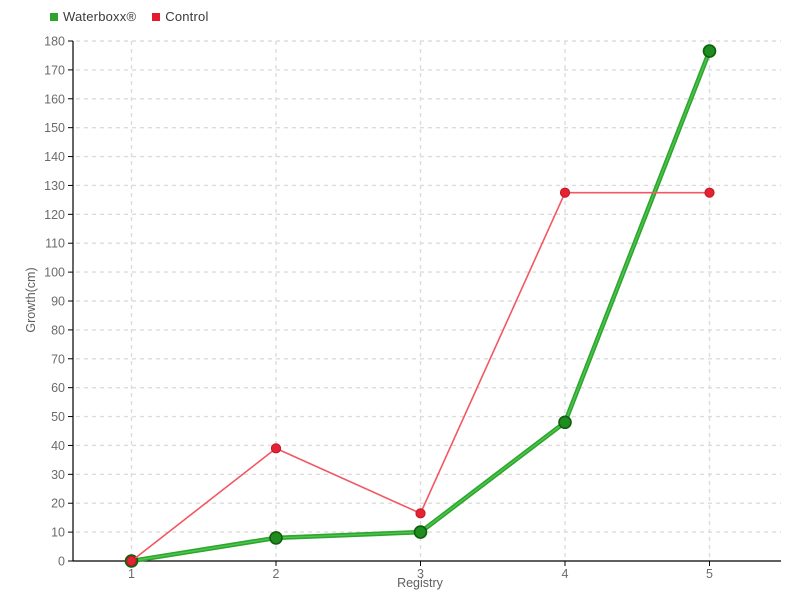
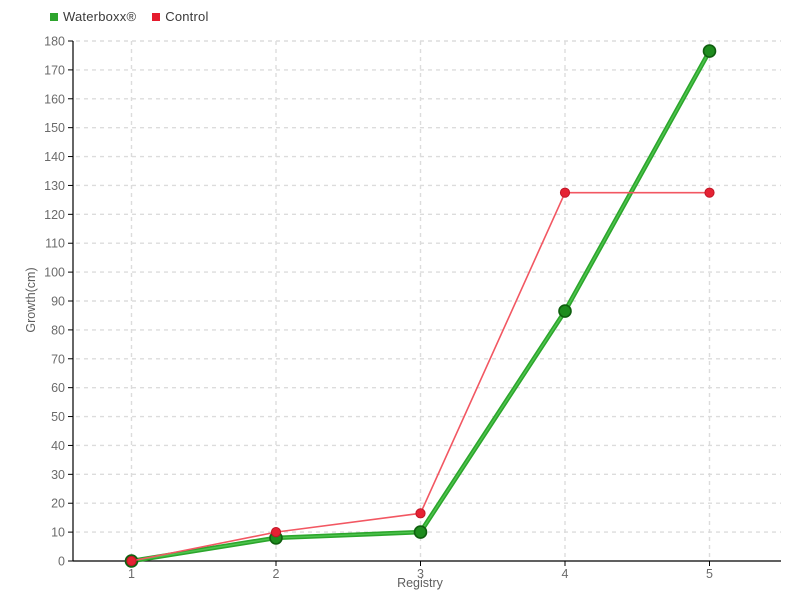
Control/2: 39 -> 10
Waterboxx®/4: 48 -> 86
